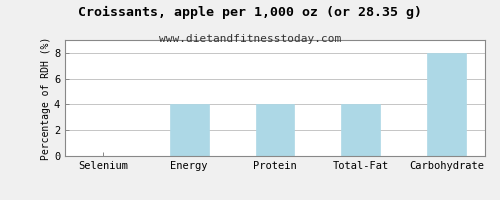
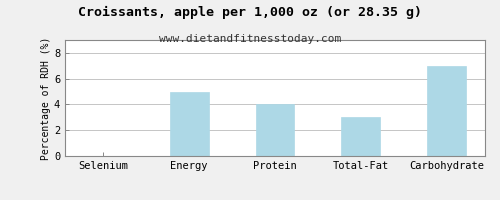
Energy: 4 -> 5
Total-Fat: 4 -> 3
Carbohydrate: 8 -> 7
